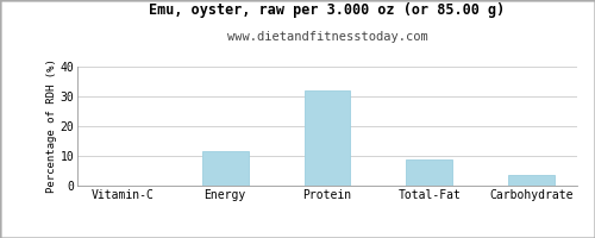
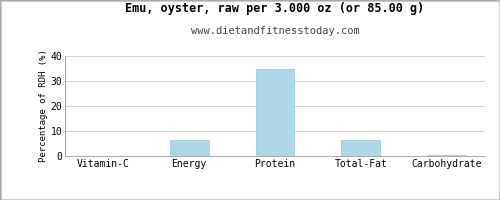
Energy: 11.5 -> 6.5
Protein: 32.0 -> 35.0
Total-Fat: 9.0 -> 6.3
Carbohydrate: 3.5 -> 0.5
